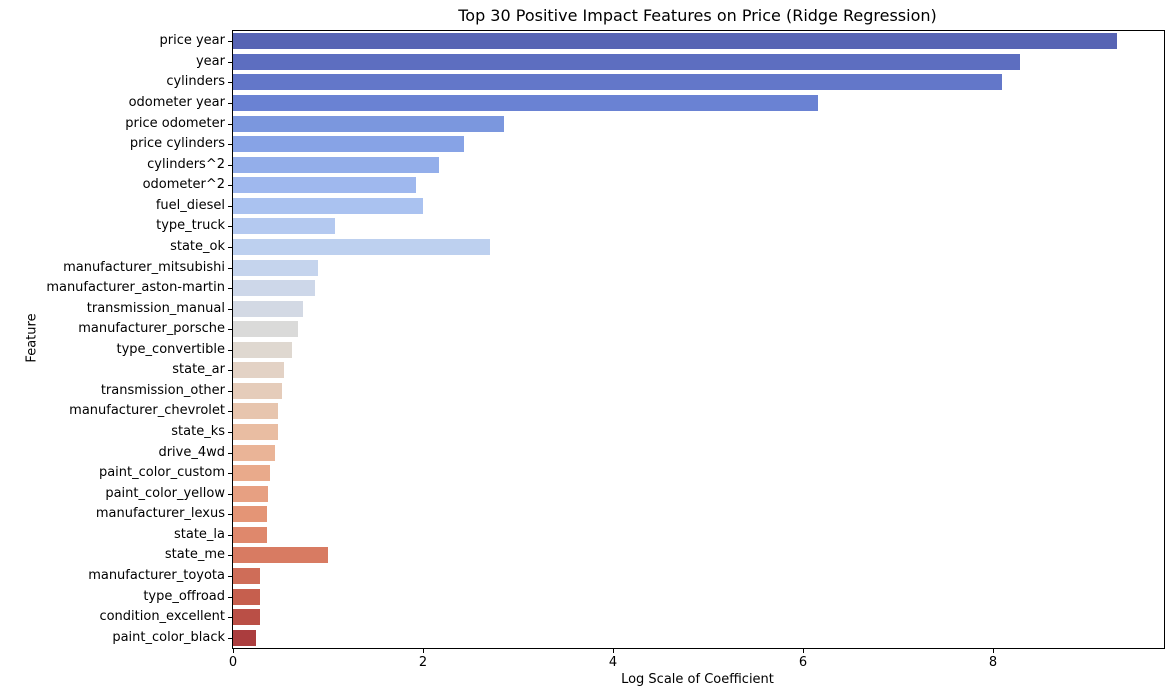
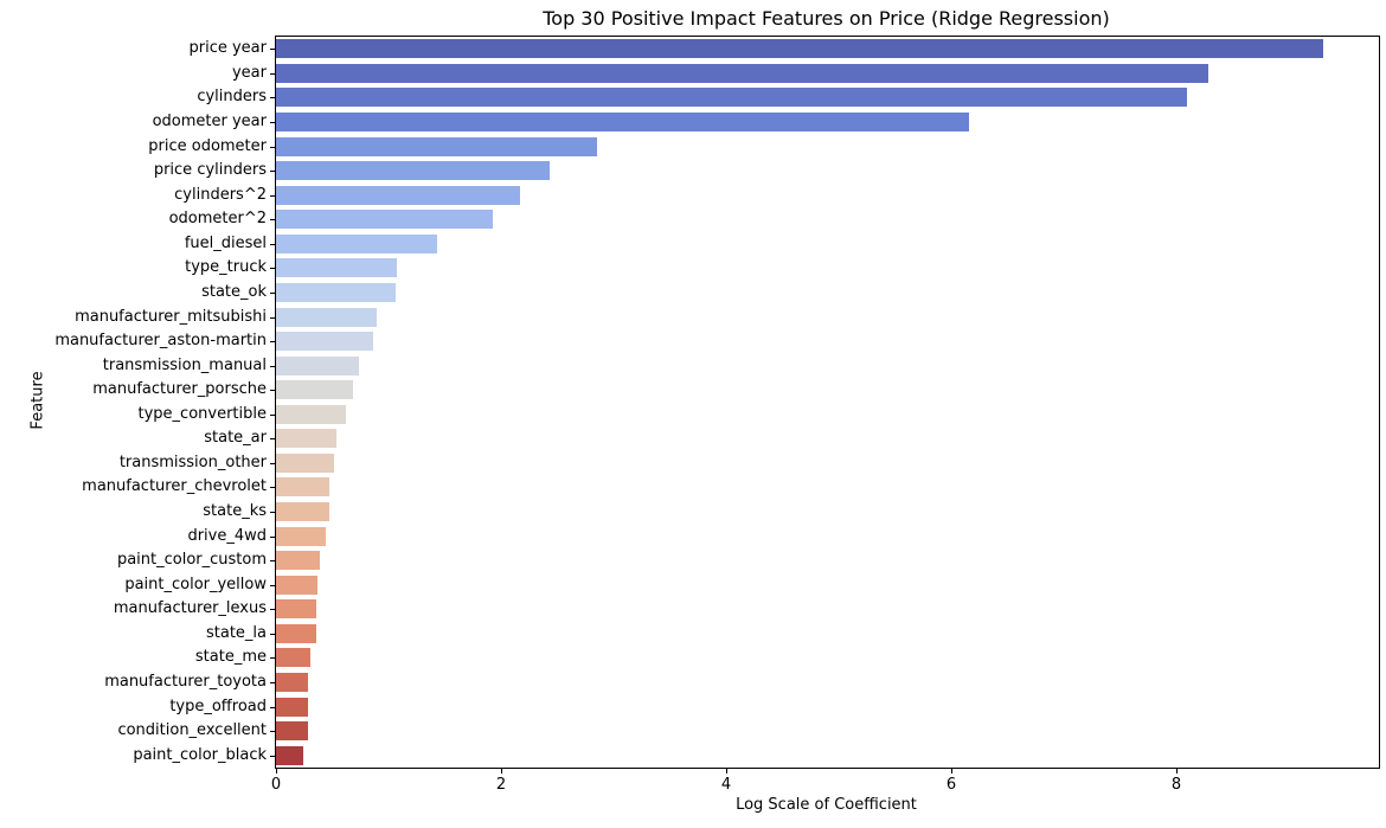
fuel_diesel: 2.0 -> 1.4
state_ok: 2.7 -> 1.1
state_me: 1.0 -> 0.3
